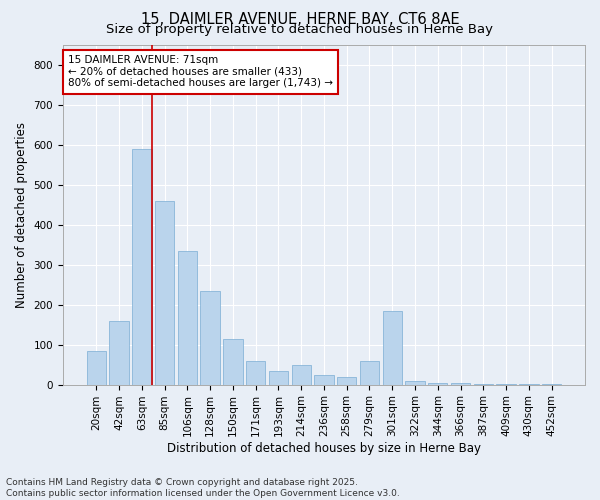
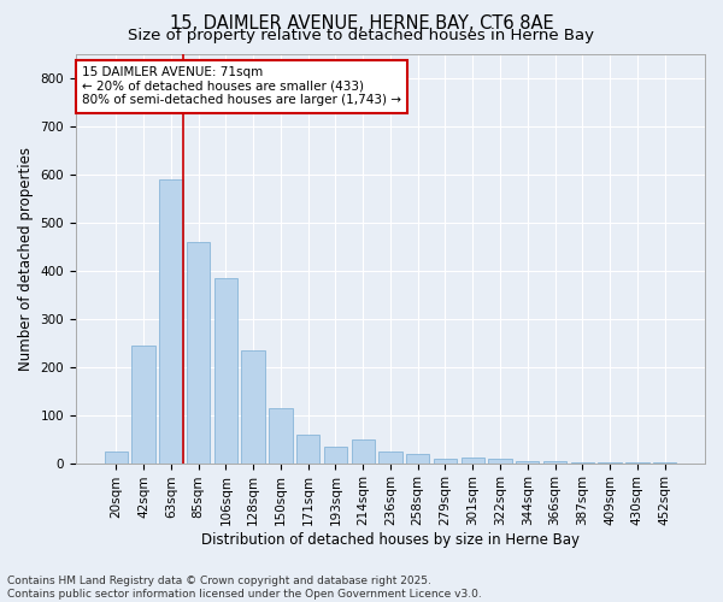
20sqm: 85 -> 25
42sqm: 160 -> 245
106sqm: 335 -> 385
279sqm: 60 -> 10
301sqm: 185 -> 12
